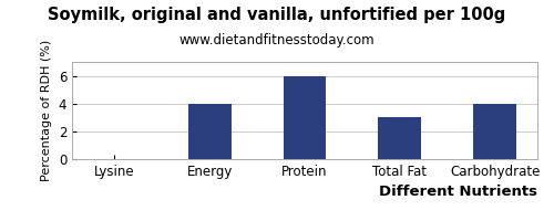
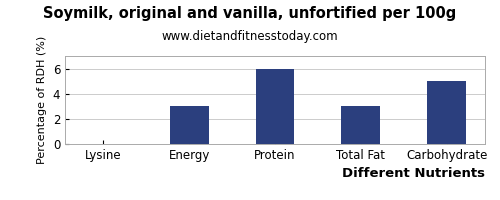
Energy: 4 -> 3
Carbohydrate: 4 -> 5
